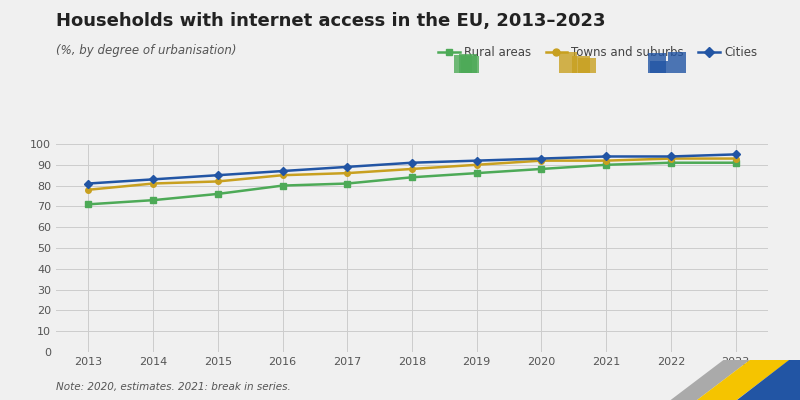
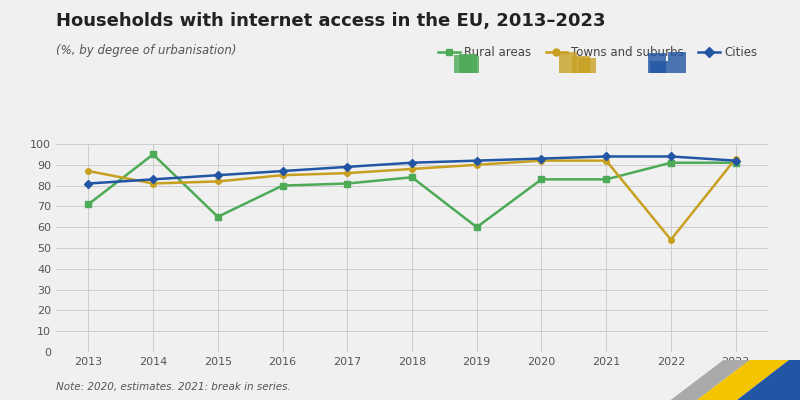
Towns and suburbs/2013: 78 -> 87
Rural areas/2014: 73 -> 95
Rural areas/2015: 76 -> 65
Rural areas/2019: 86 -> 60
Rural areas/2020: 88 -> 83
Rural areas/2021: 90 -> 83
Towns and suburbs/2022: 93 -> 54
Cities/2023: 95 -> 92
